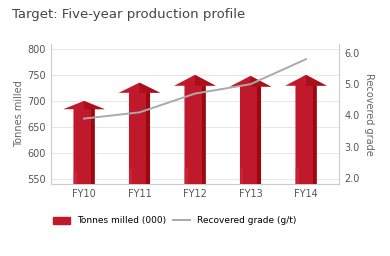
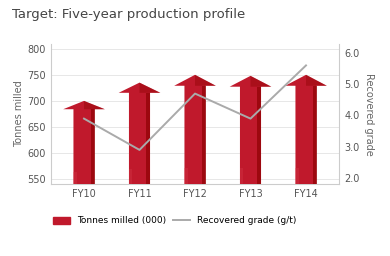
FY11: 4.1 -> 2.9
FY13: 5.0 -> 3.9
FY14: 5.8 -> 5.6
